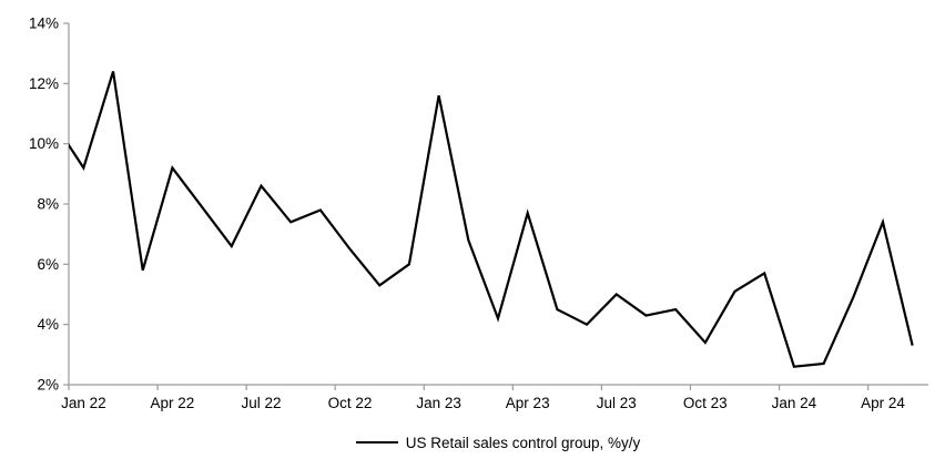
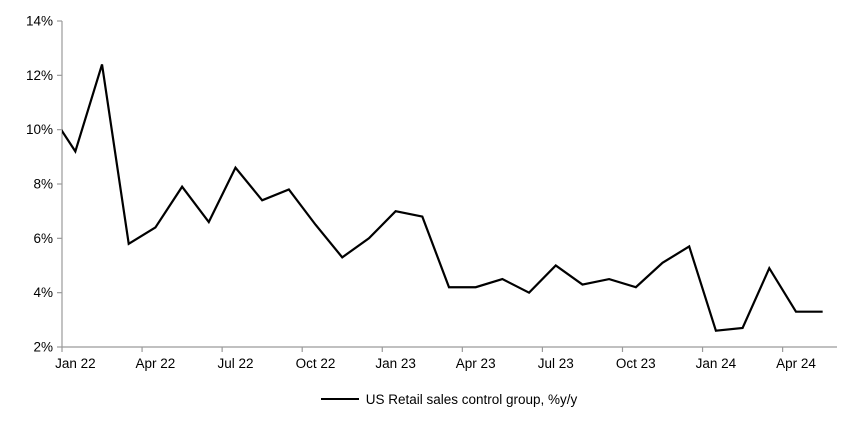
Apr 22: 9.2% -> 6.4%
Jan 23: 11.6% -> 7.0%
Apr 23: 7.7% -> 4.2%
Oct 23: 3.4% -> 4.2%
Apr 24: 7.4% -> 3.3%
